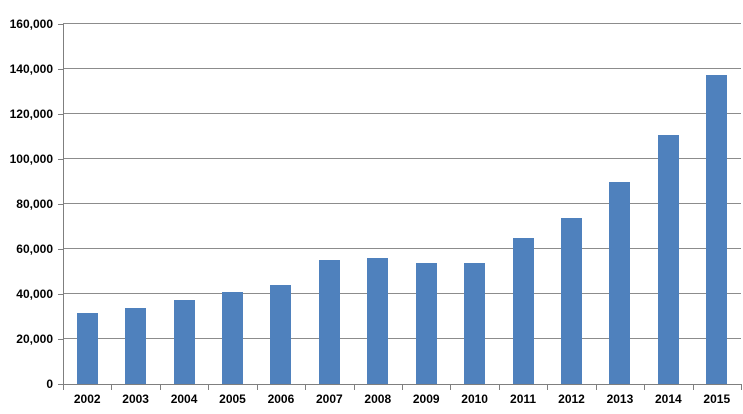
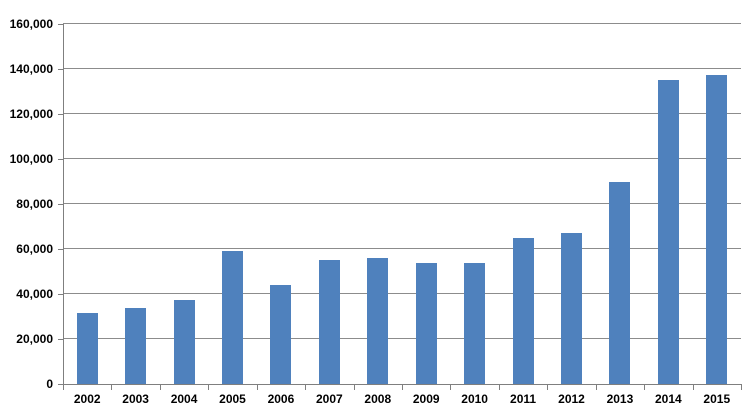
2005: 41000 -> 59000
2012: 74000 -> 67000
2014: 110000 -> 135000
